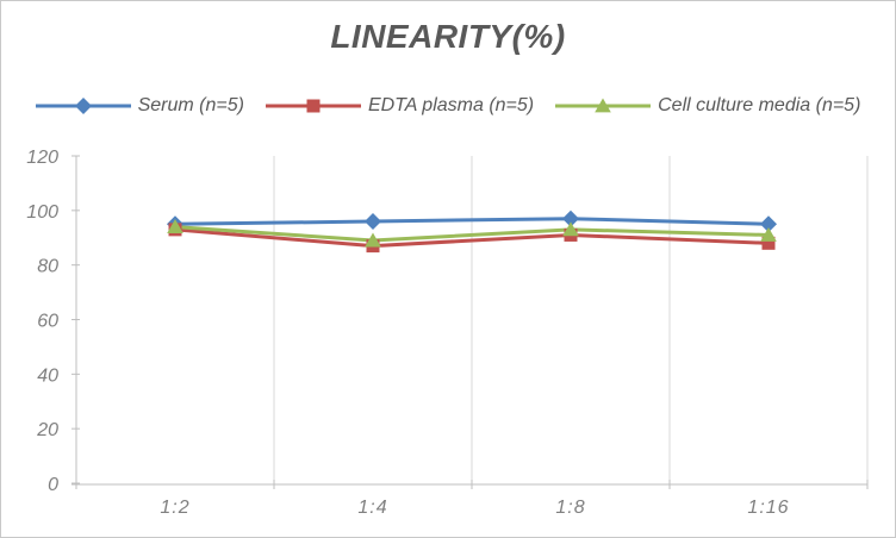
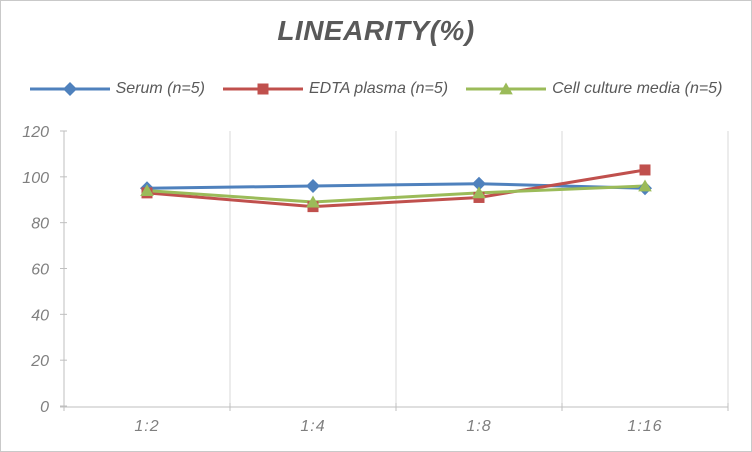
EDTA plasma (n=5)/1:16: 88 -> 103
Cell culture media (n=5)/1:16: 91 -> 96
